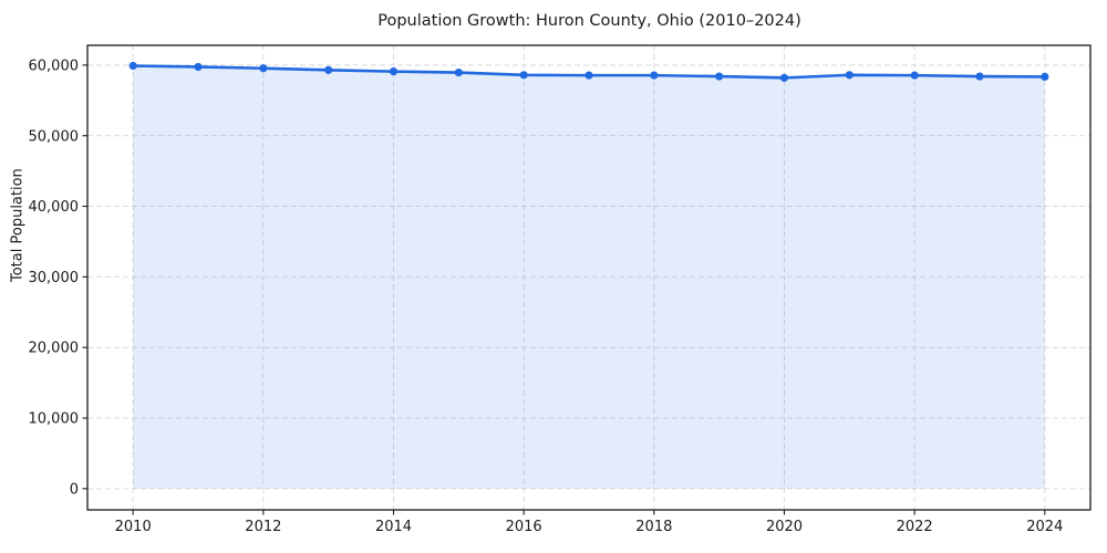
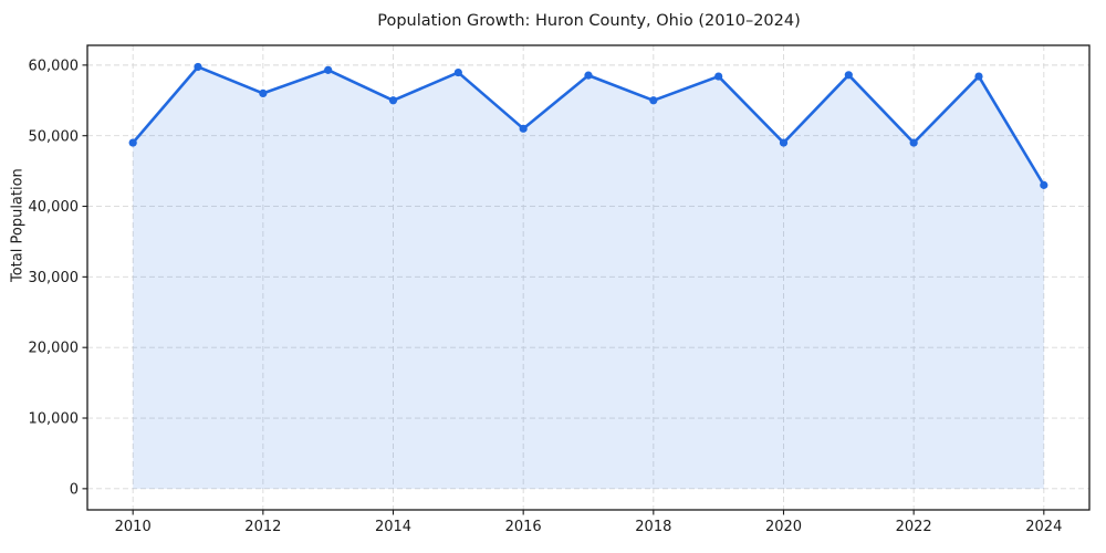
2010: 60000 -> 49000
2012: 60000 -> 56000
2014: 59000 -> 55000
2016: 59000 -> 51000
2018: 59000 -> 55000
2020: 58000 -> 49000
2022: 59000 -> 49000
2024: 58000 -> 43000
